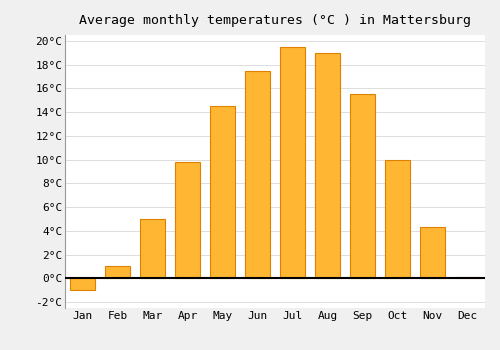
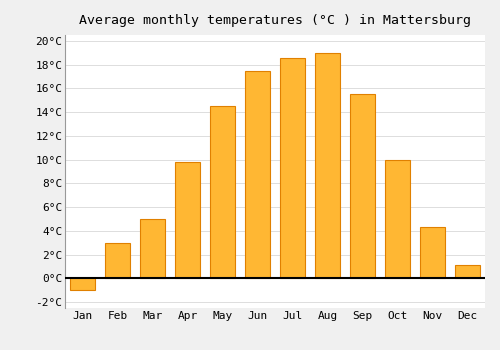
Feb: 1.0°C -> 3.0°C
Jul: 19.5°C -> 18.6°C
Dec: 0.1°C -> 1.1°C
